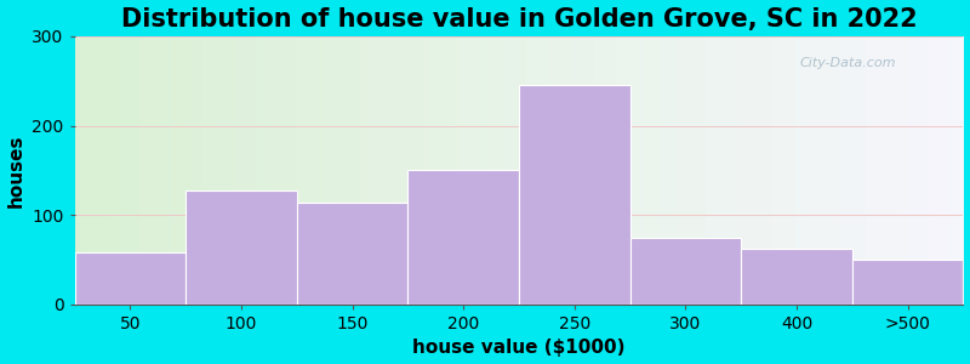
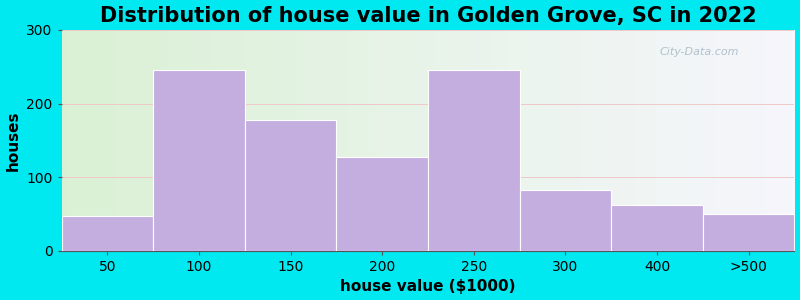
50: 58 -> 47
100: 128 -> 245
150: 114 -> 177
200: 150 -> 128
300: 74 -> 83
